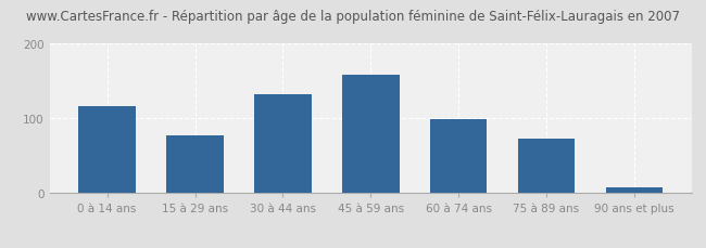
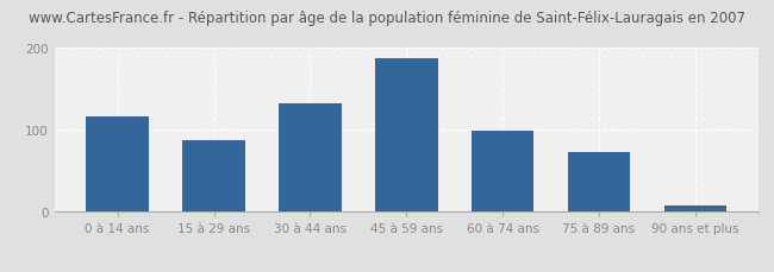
15 à 29 ans: 78 -> 88
45 à 59 ans: 158 -> 188
